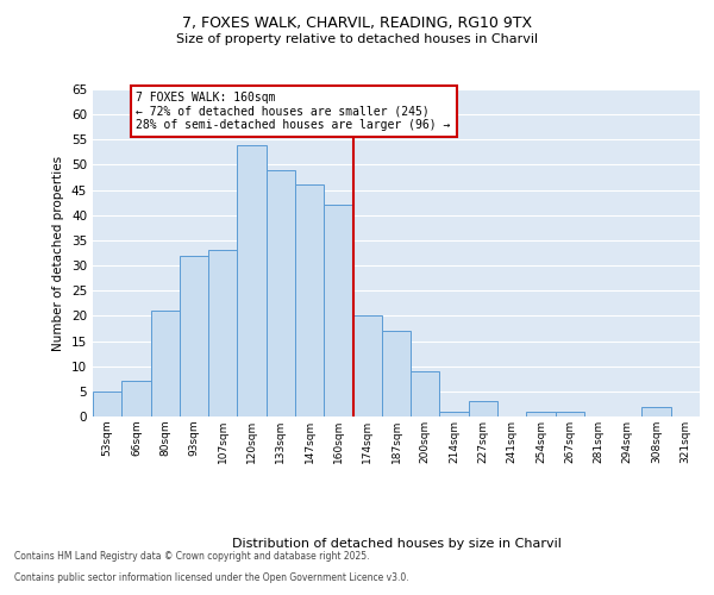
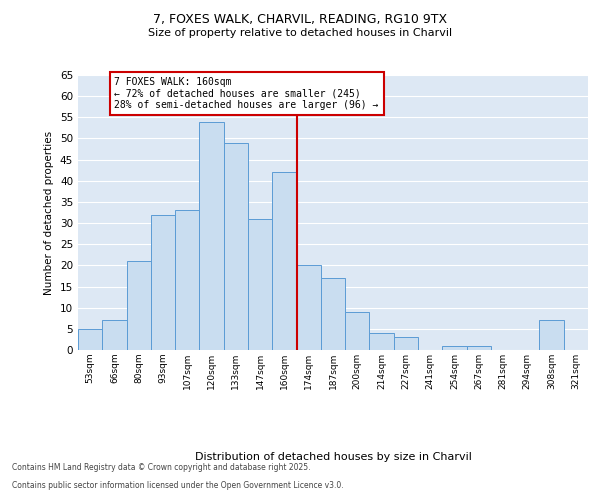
147sqm: 46 -> 31
214sqm: 1 -> 4
308sqm: 2 -> 7
